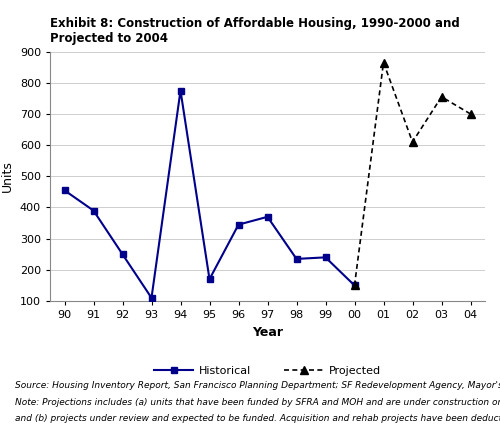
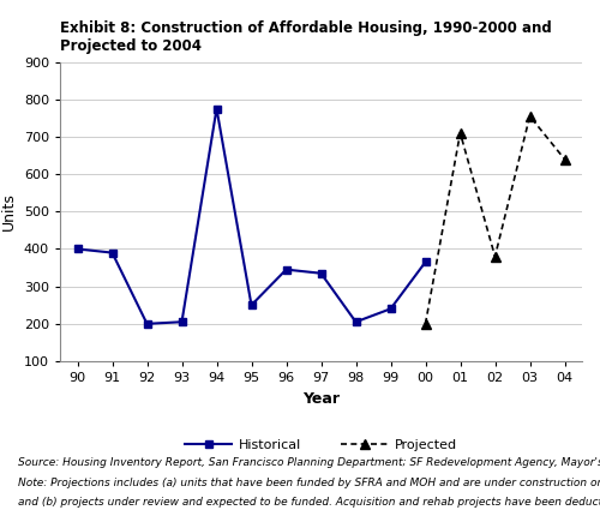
Historical/90: 455 -> 400
Historical/92: 250 -> 200
Historical/93: 110 -> 205
Historical/95: 170 -> 250
Historical/97: 370 -> 335
Historical/98: 235 -> 205
Historical/00: 150 -> 365
Projected/00: 150 -> 200
Projected/01: 865 -> 710
Projected/02: 610 -> 380
Projected/04: 700 -> 640
